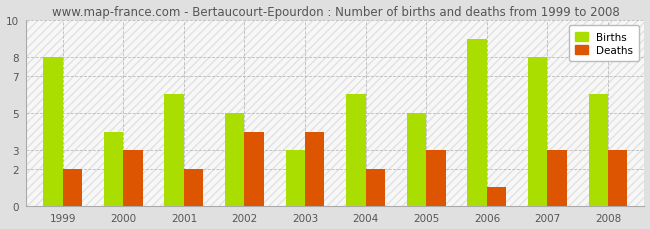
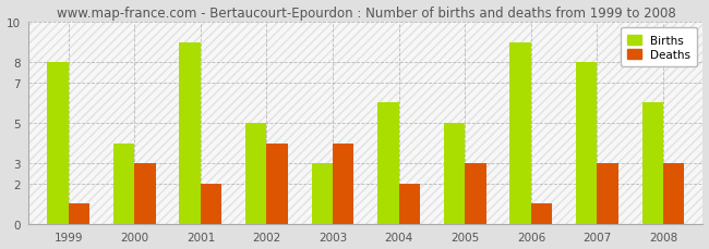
Deaths/1999: 2 -> 1
Births/2001: 6 -> 9
